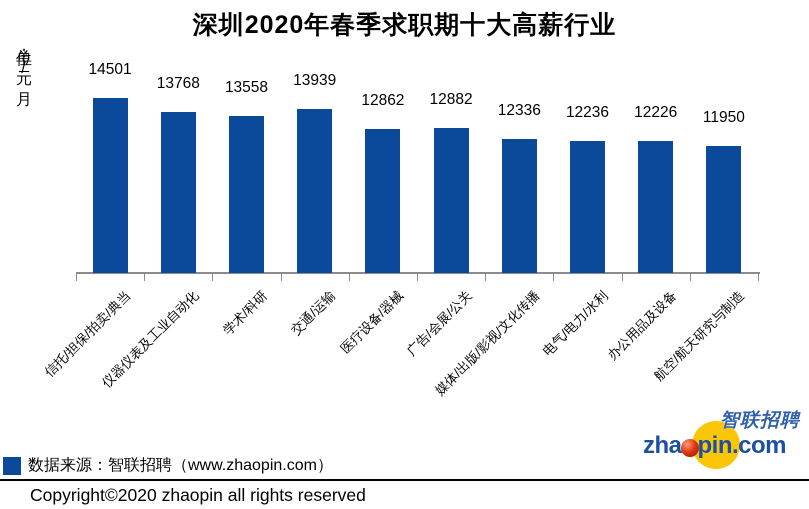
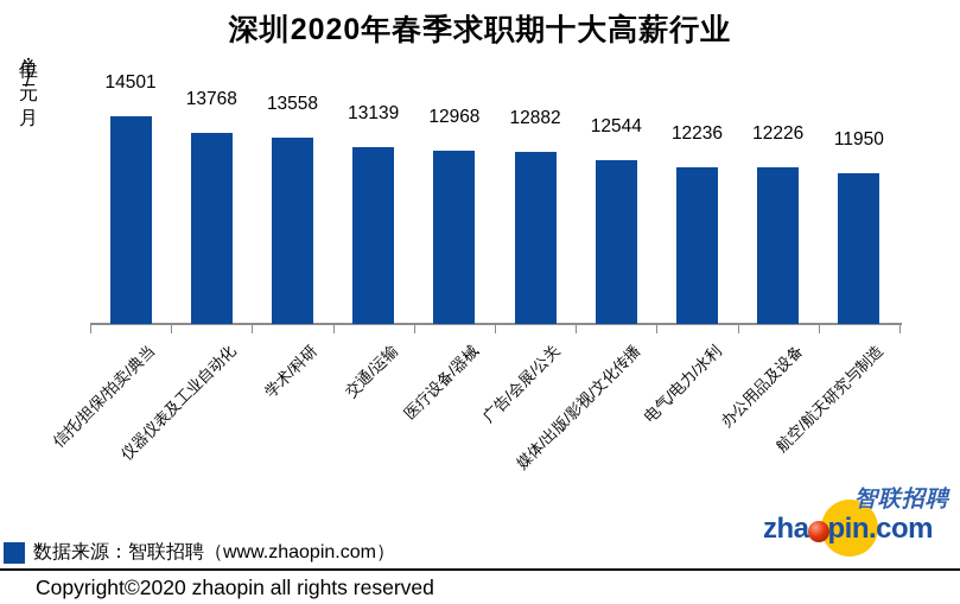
交通/运输: 13939 -> 13139
医疗设备/器械: 12862 -> 12968
媒体/出版/影视/文化传播: 12336 -> 12544
